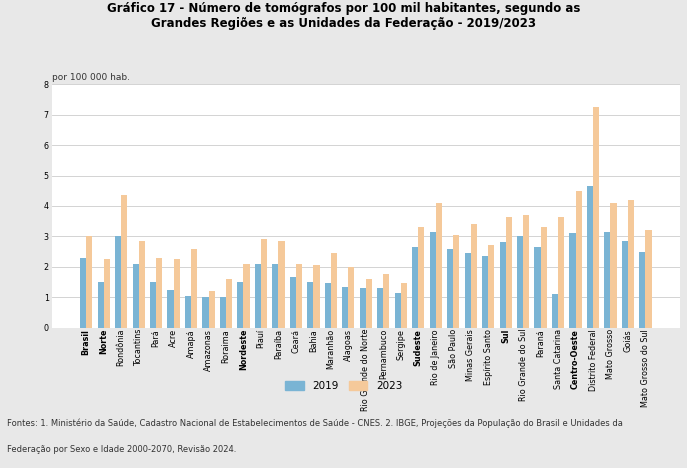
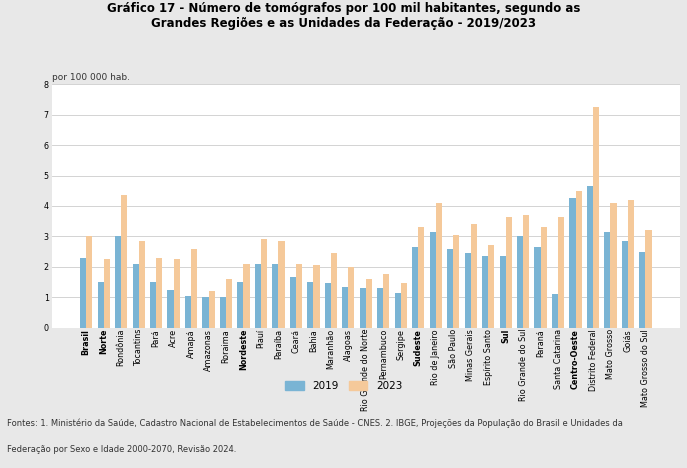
2019/Sul: 2.80 -> 2.35
2019/Centro-Oeste: 3.10 -> 4.25
